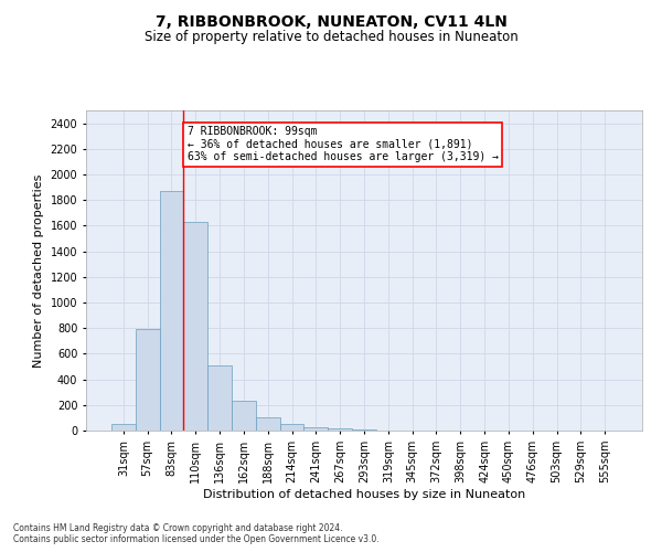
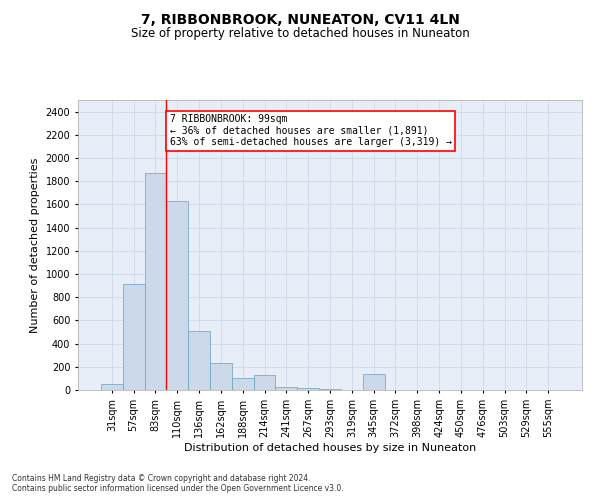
57sqm: 790 -> 910
214sqm: 50 -> 130
345sqm: 0 -> 140
